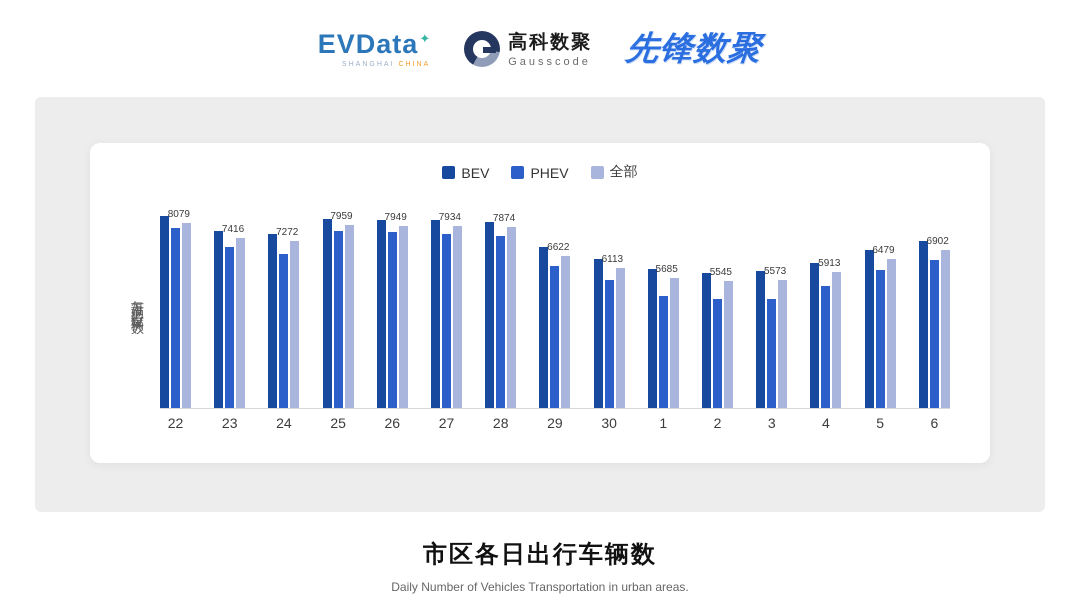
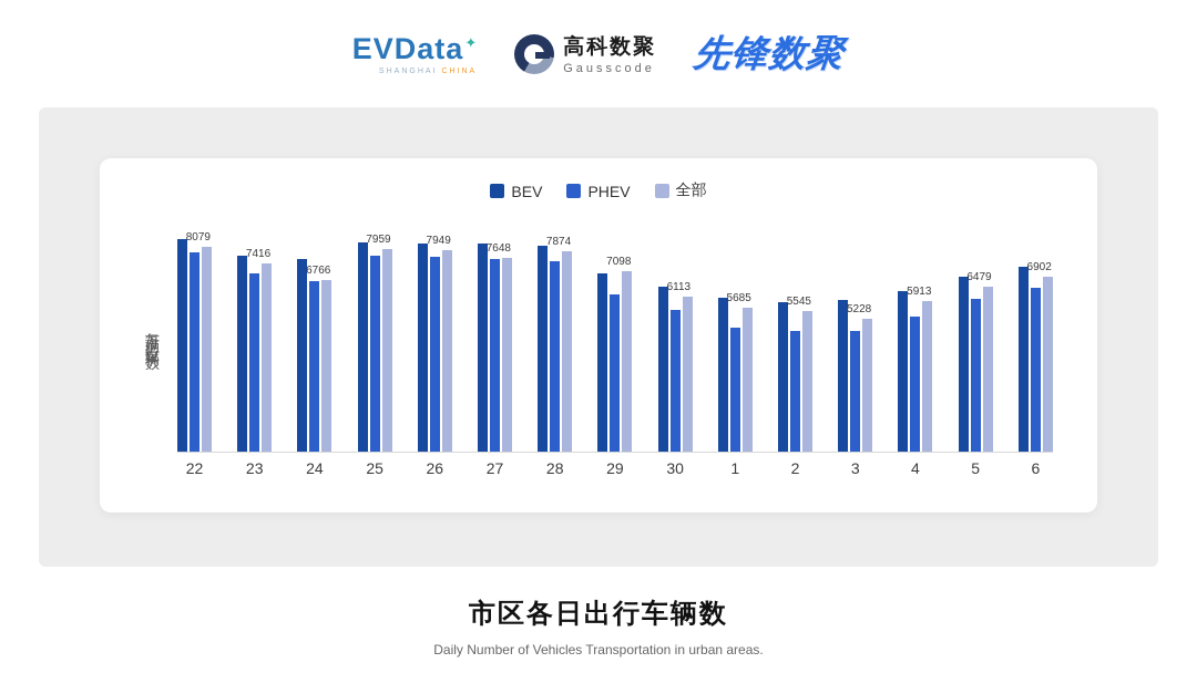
全部/24: 7272 -> 6766
全部/27: 7934 -> 7648
全部/29: 6622 -> 7098
全部/3: 5573 -> 5228
